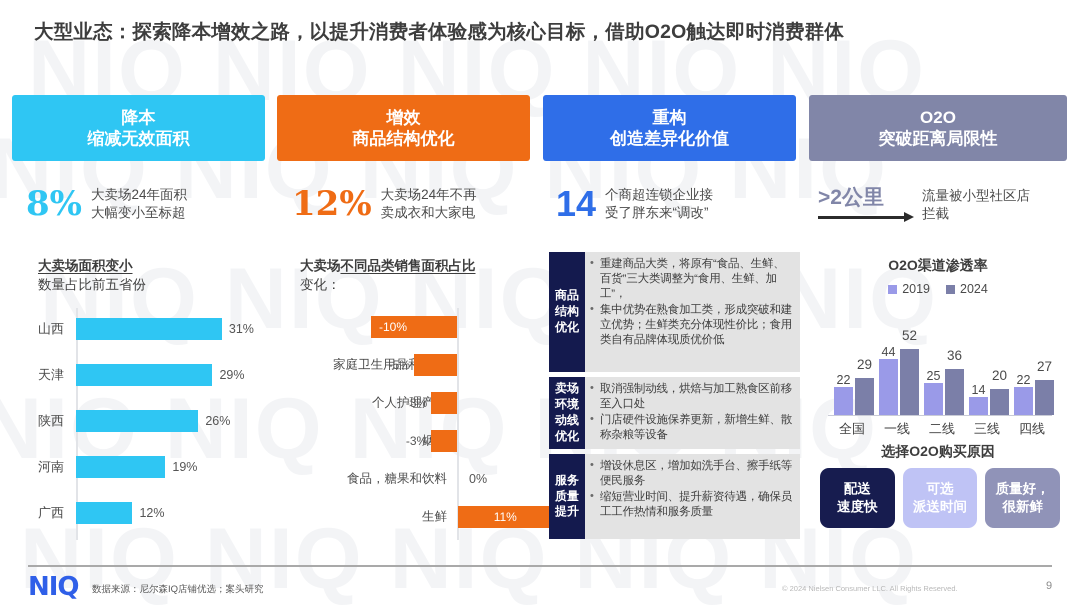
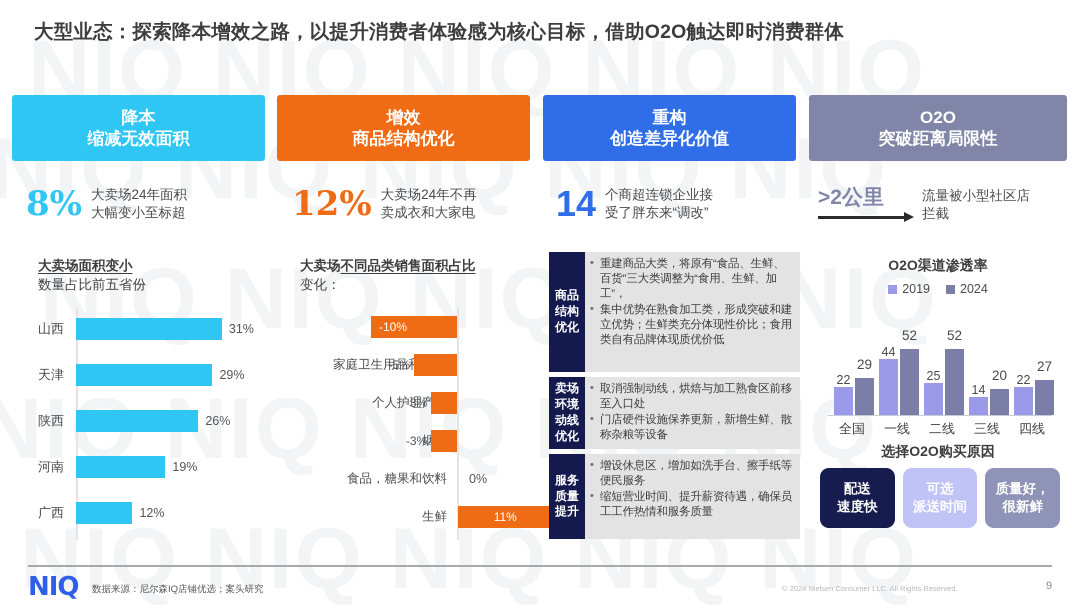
O2O渠道渗透率/2024/二线: 36 -> 52
